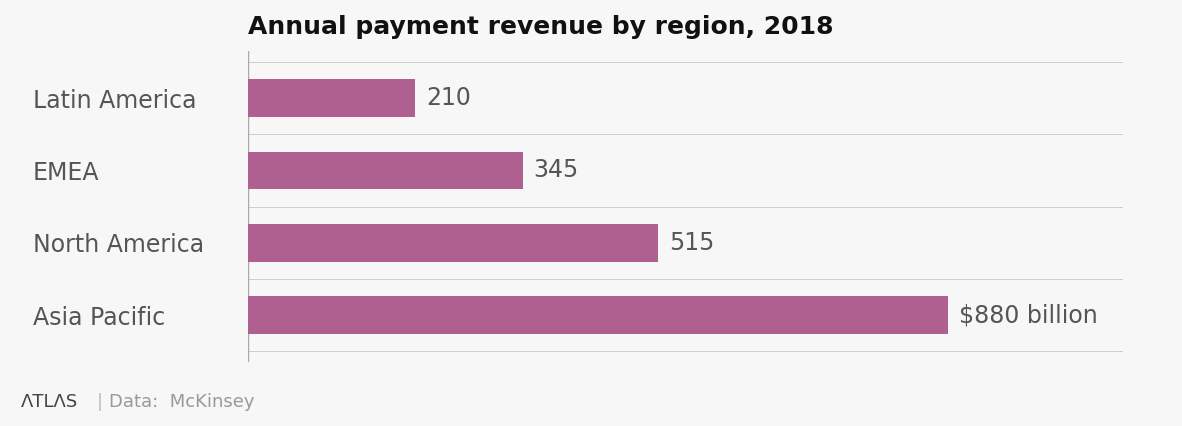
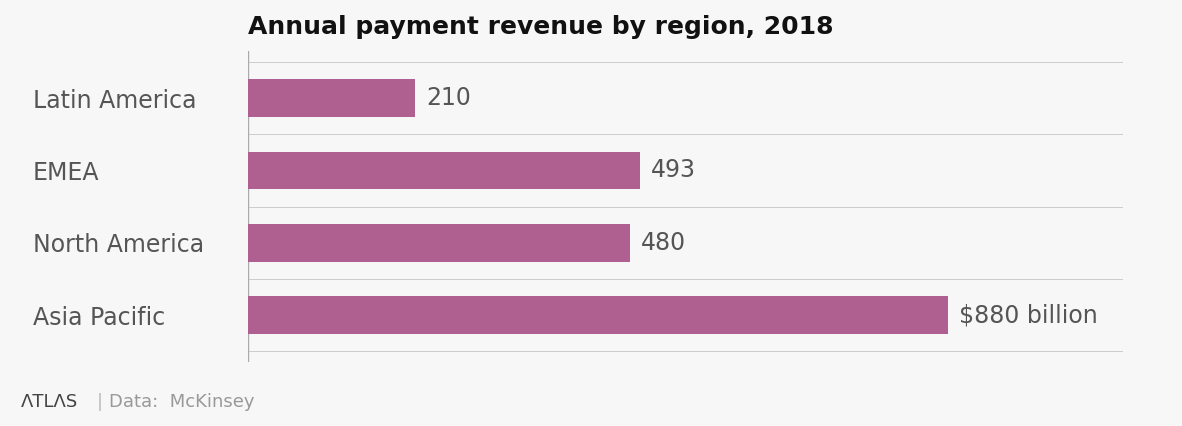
EMEA: 345 -> 493
North America: 515 -> 480
